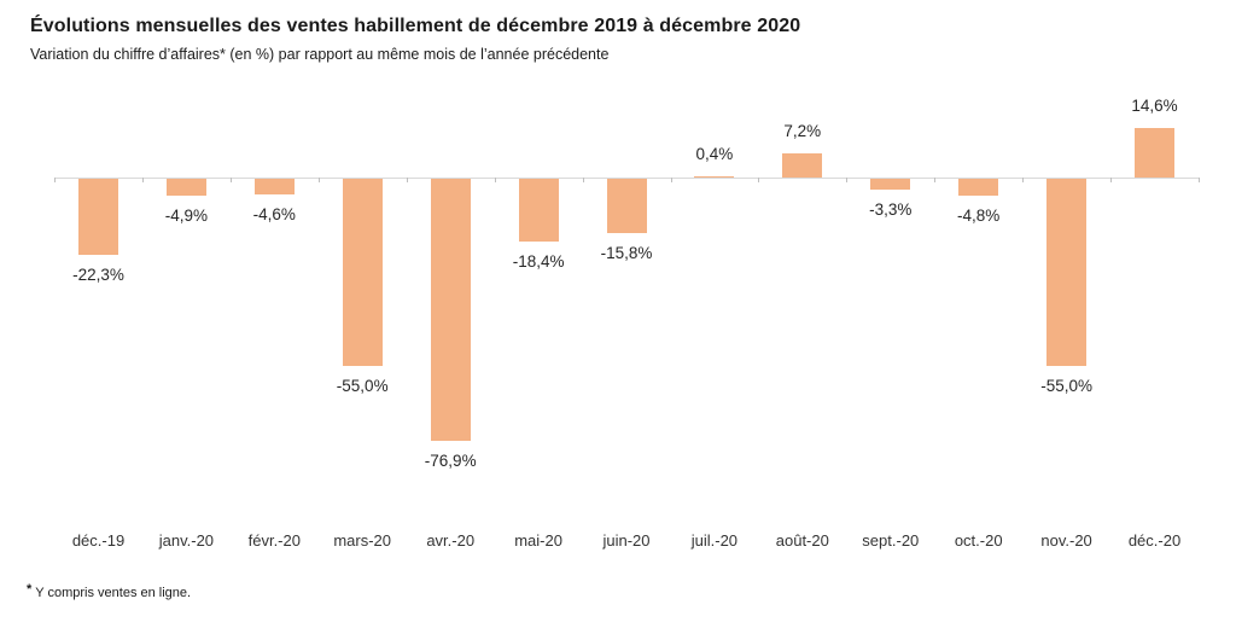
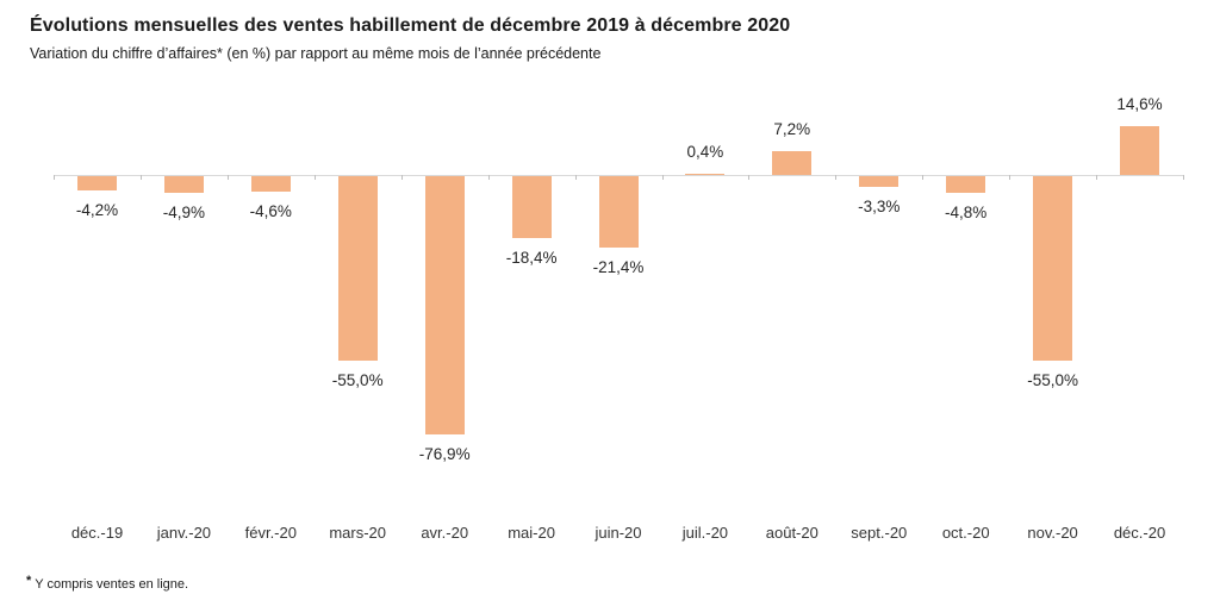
déc.-19: -22,3% -> -4,2%
juin-20: -15,8% -> -21,4%
